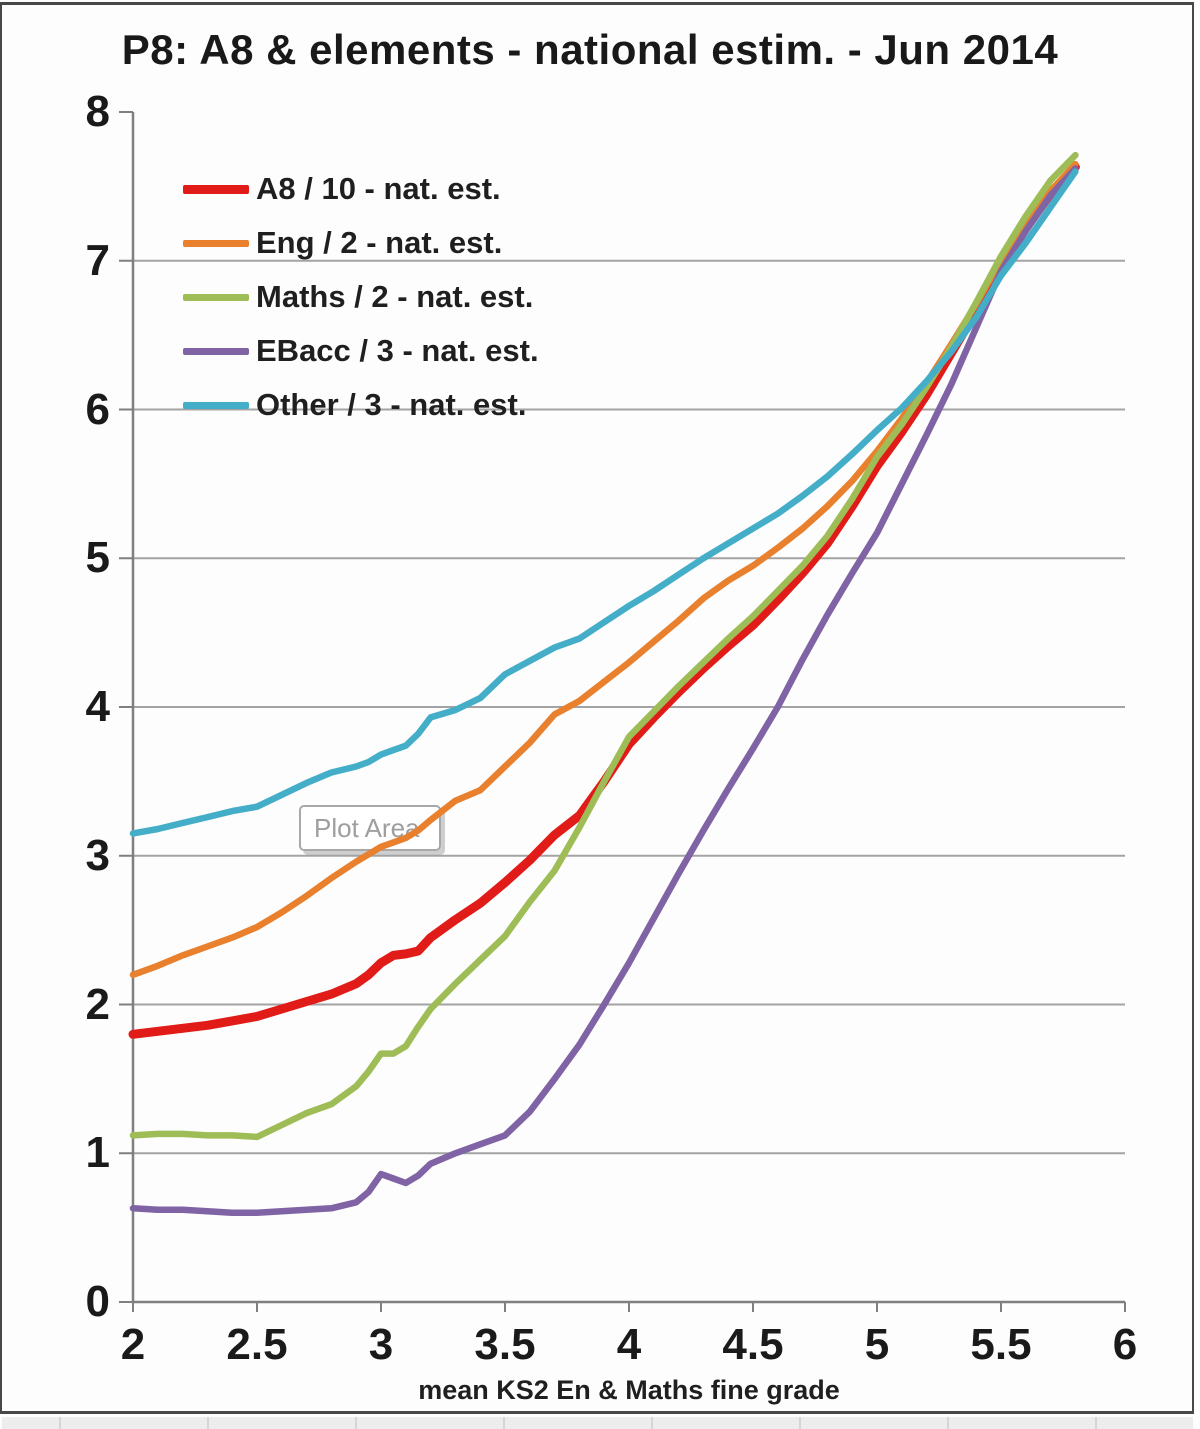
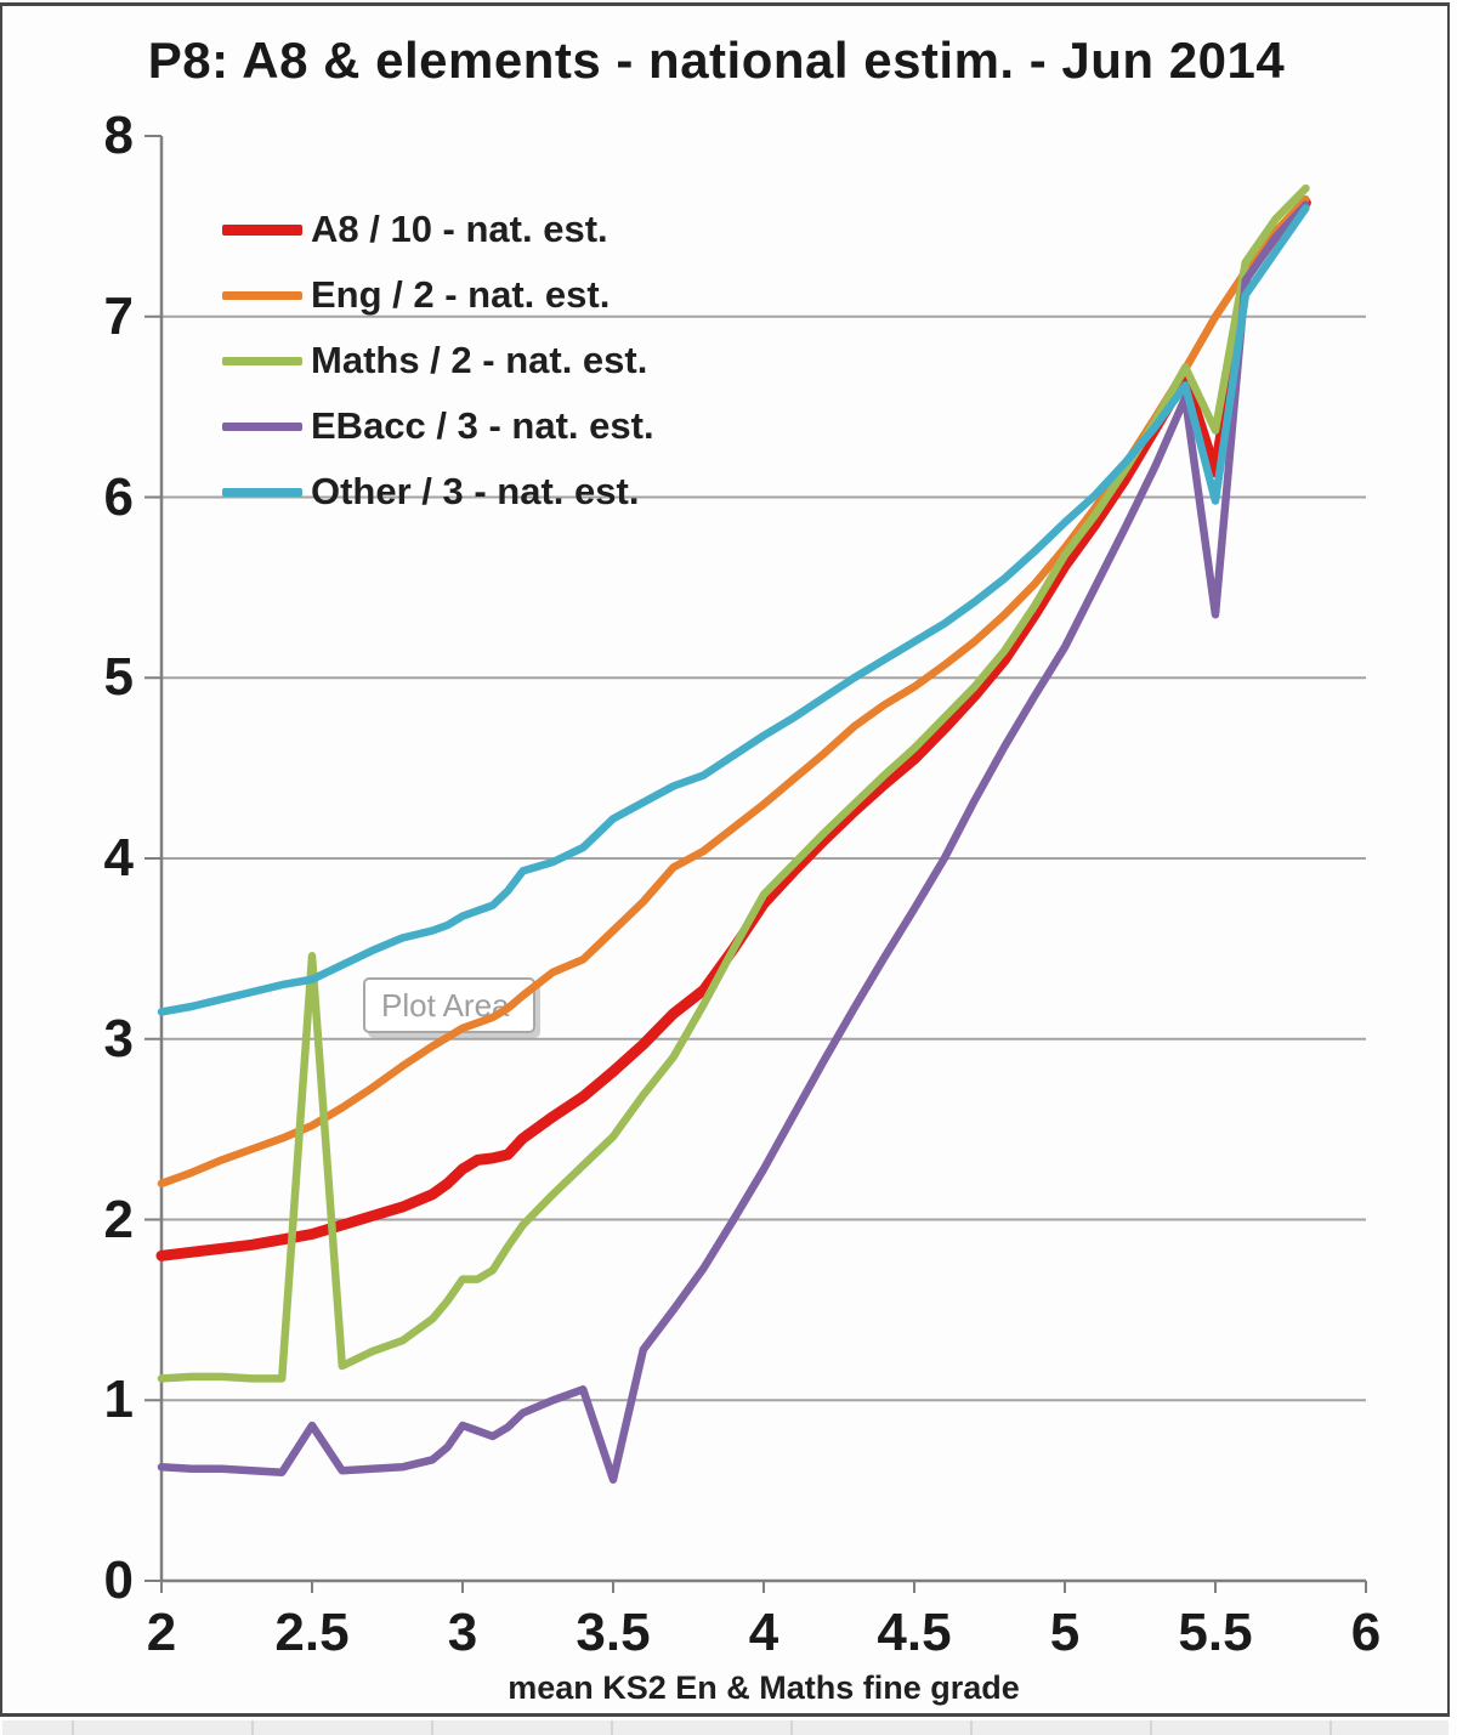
Maths / 2 - nat. est./2.5: 1.11 -> 3.46
EBacc / 3 - nat. est./2.5: 0.60 -> 0.86
EBacc / 3 - nat. est./3.5: 1.12 -> 0.56
A8 / 10 - nat. est./5.5: 6.96 -> 6.14
Maths / 2 - nat. est./5.5: 7.03 -> 6.37
EBacc / 3 - nat. est./5.5: 6.93 -> 5.35
Other / 3 - nat. est./5.5: 6.90 -> 5.98
